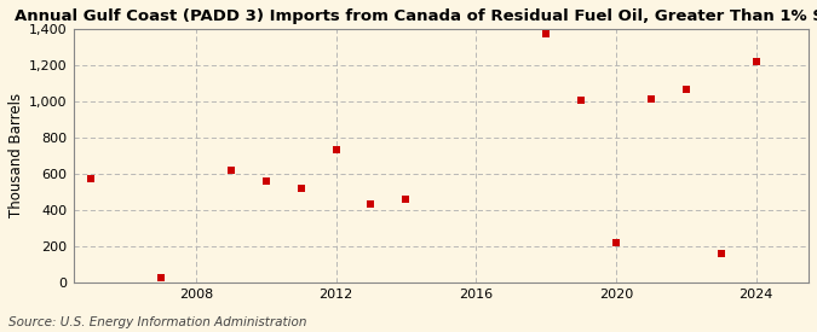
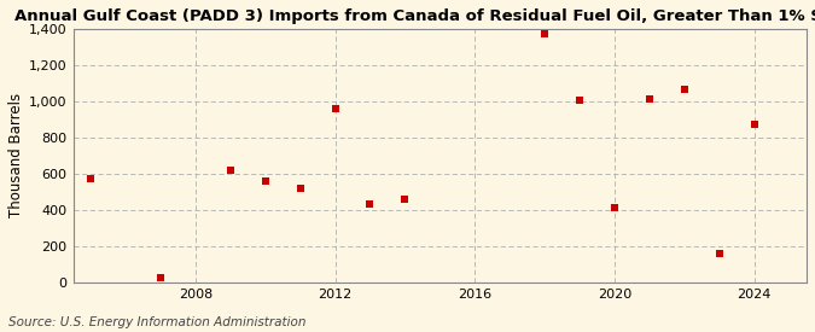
2012: 730 -> 960
2020: 220 -> 410
2024: 1,220 -> 870
